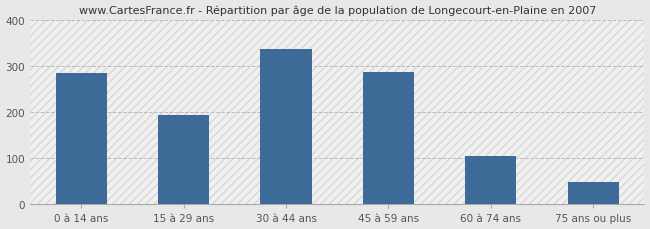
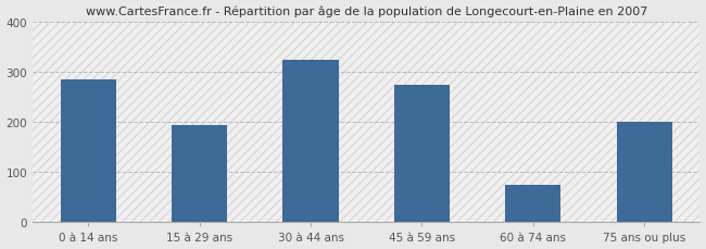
30 à 44 ans: 338 -> 325
45 à 59 ans: 288 -> 275
60 à 74 ans: 104 -> 75
75 ans ou plus: 49 -> 200
